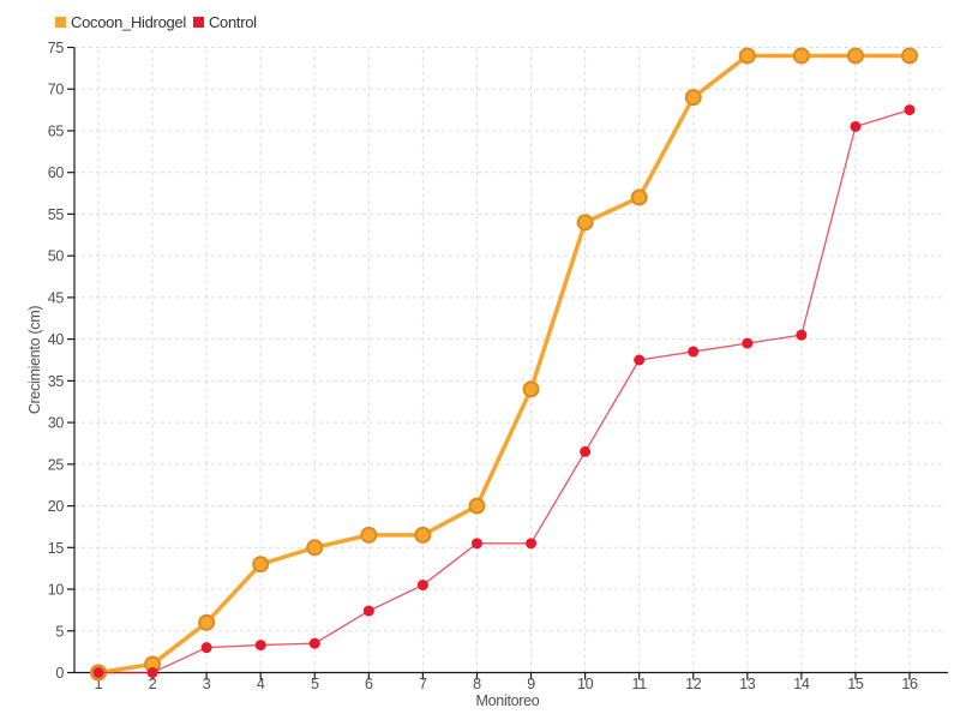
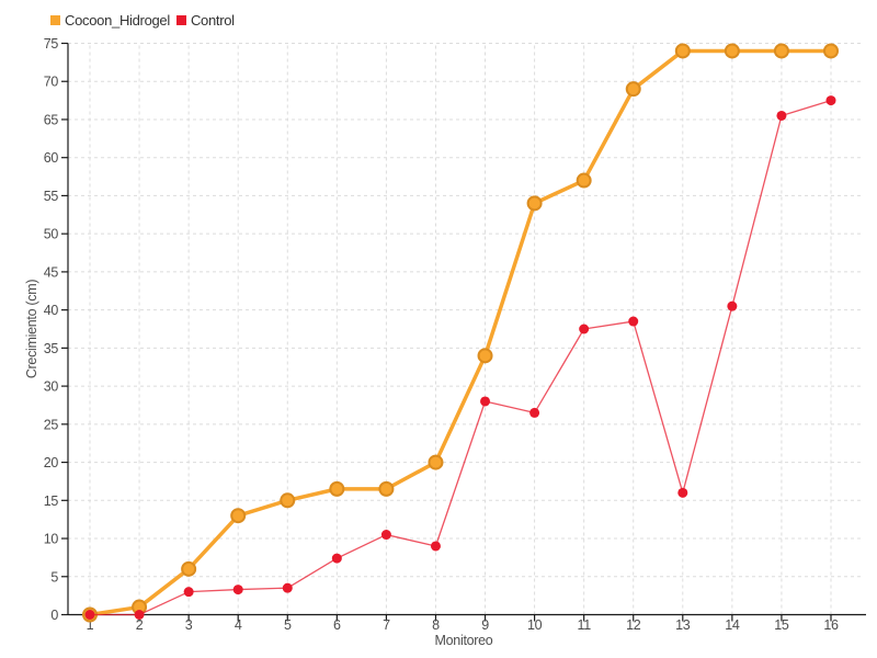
Control/8: 16 -> 9
Control/9: 16 -> 28
Control/13: 40 -> 16
